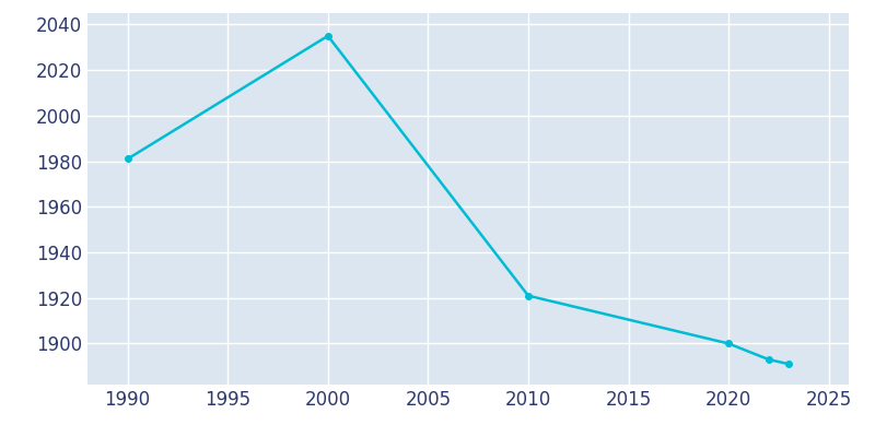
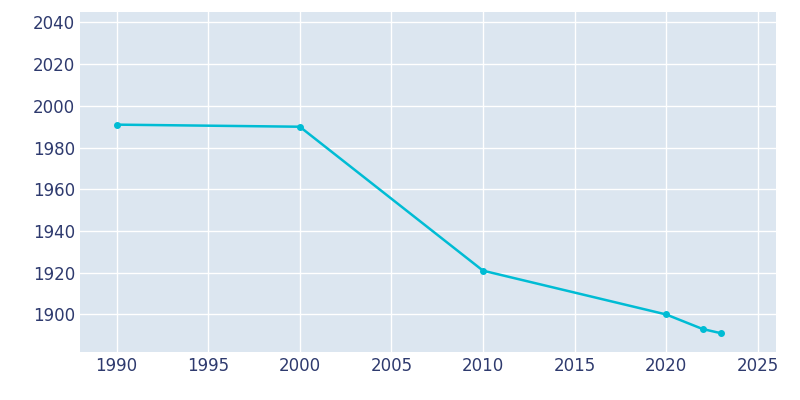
1990: 1981 -> 1991
2000: 2035 -> 1990
